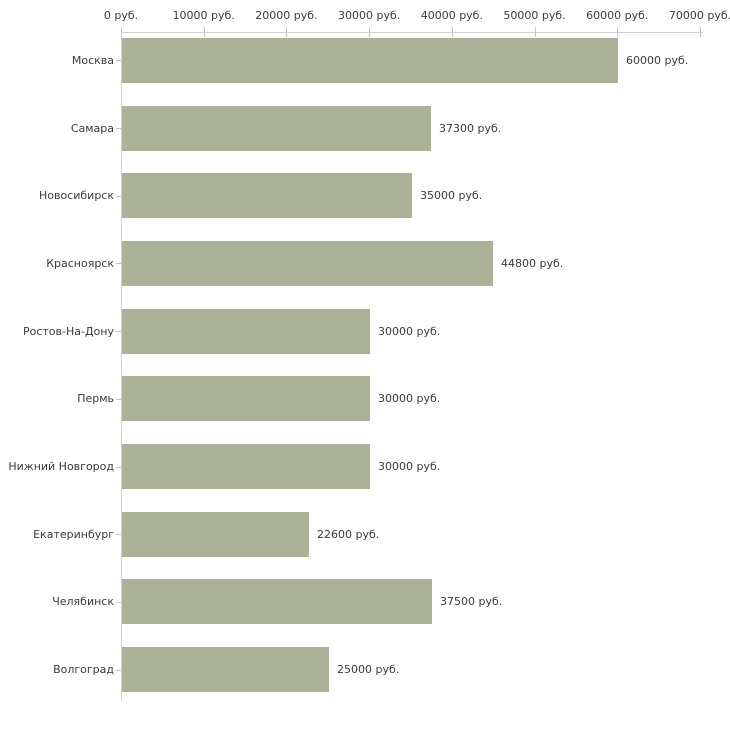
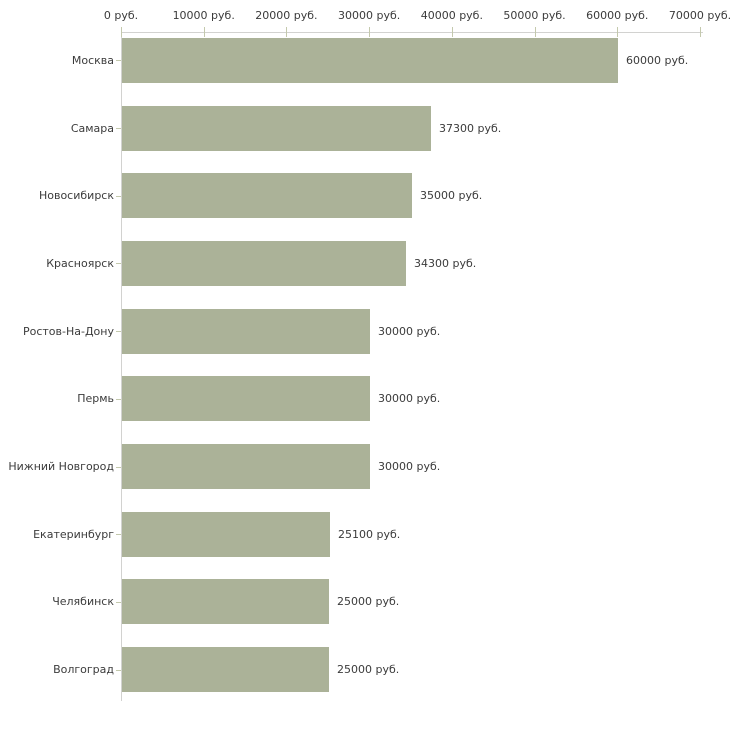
Красноярск: 44800 -> 34300
Екатеринбург: 22600 -> 25100
Челябинск: 37500 -> 25000
